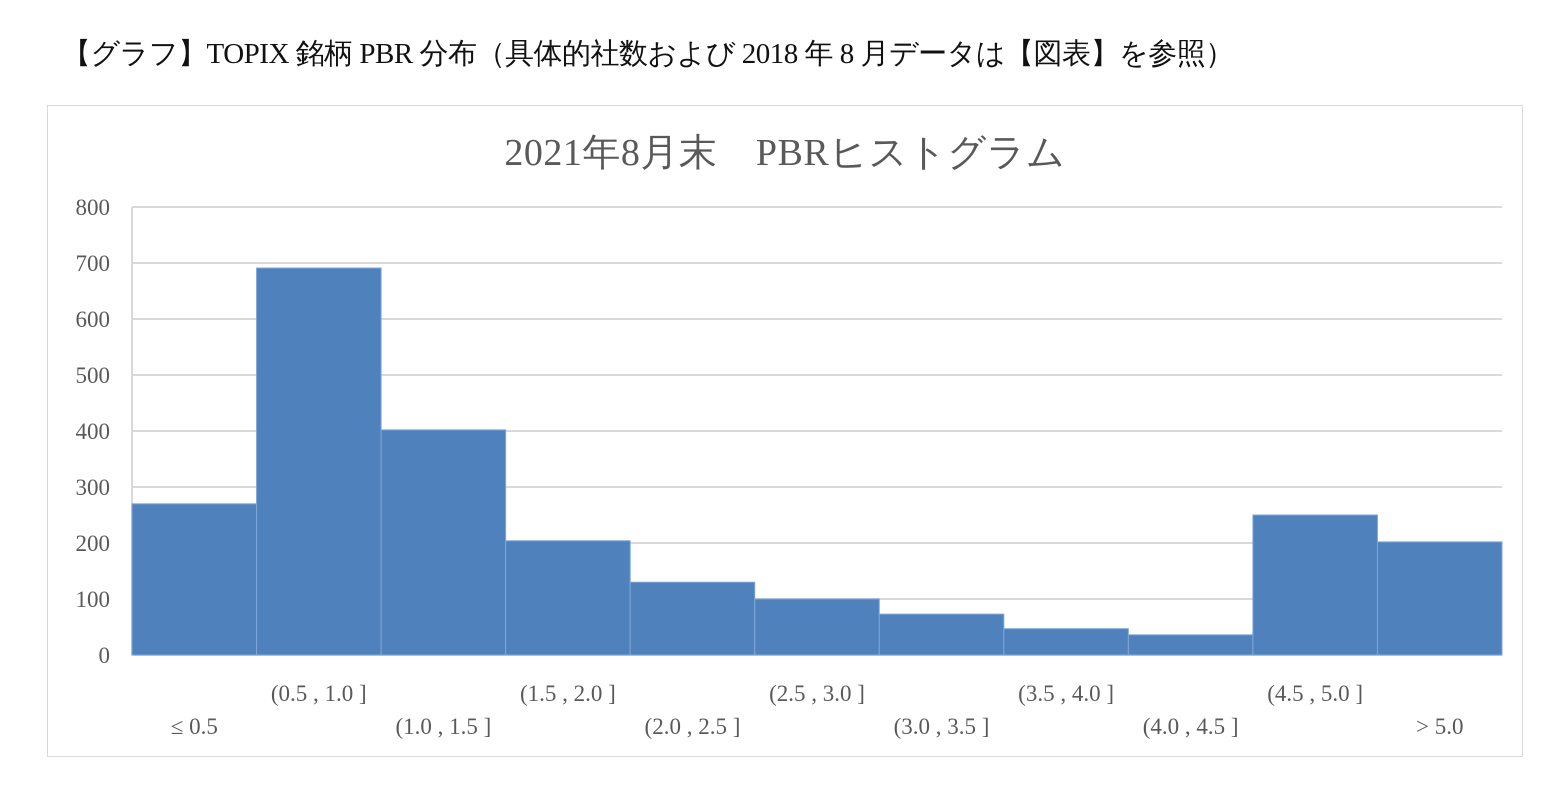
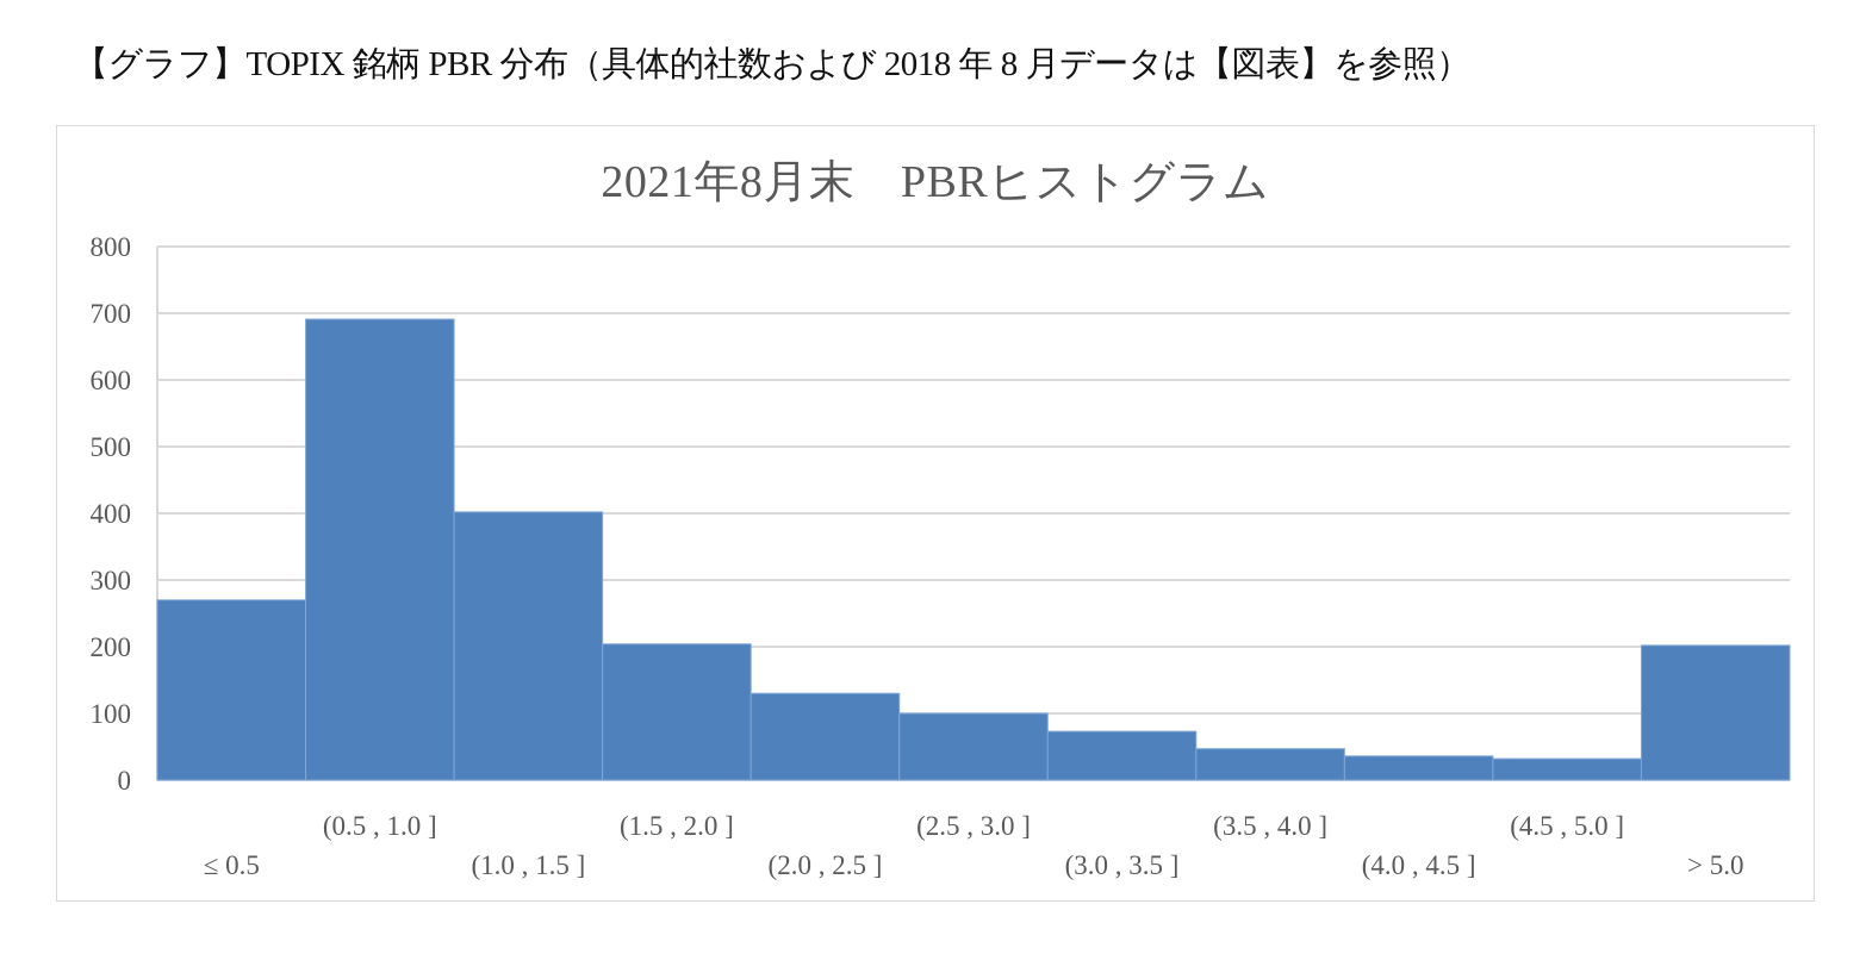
(4.5 , 5.0 ]: 250 -> 30
